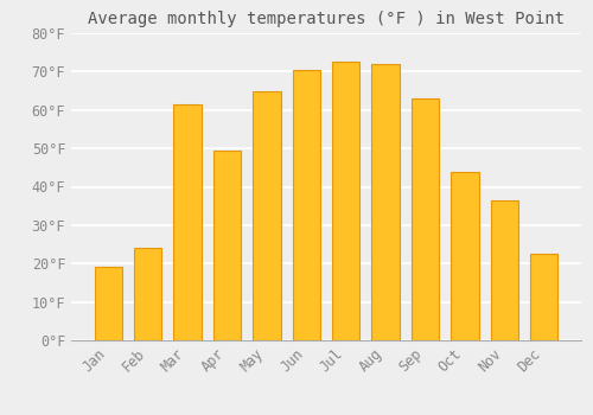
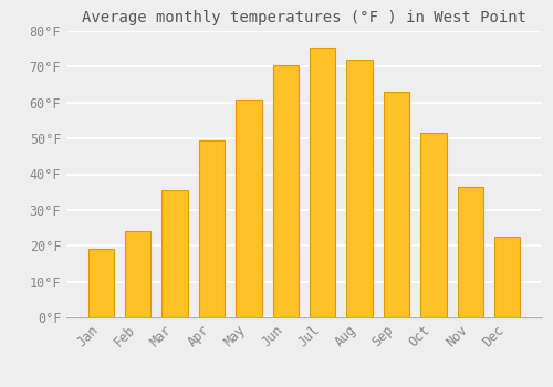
Mar: 61.5°F -> 35.5°F
May: 65.0°F -> 61.0°F
Jul: 72.5°F -> 75.5°F
Oct: 44.0°F -> 51.5°F
